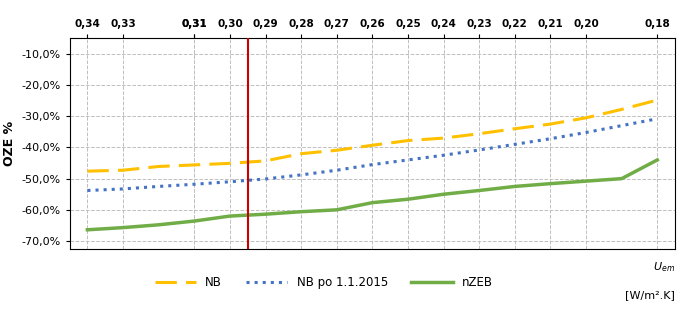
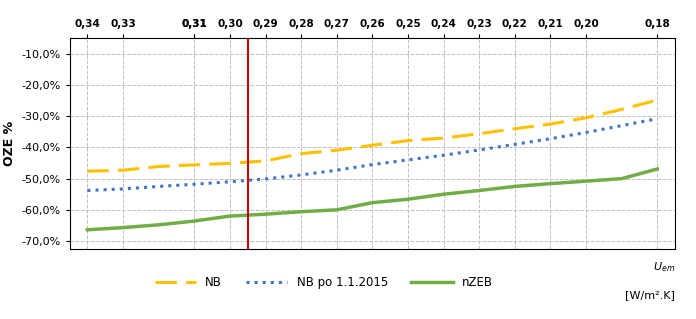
nZEB/0,18: -44,0% -> -46,9%
